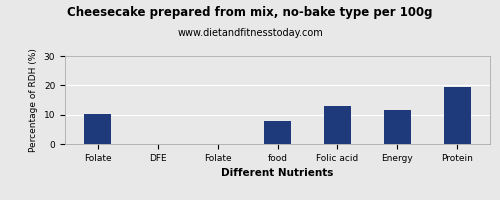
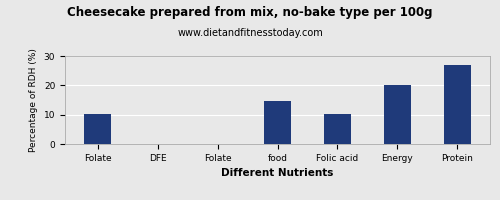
food: 8.0 -> 14.5
Folic acid: 13.0 -> 10.2
Energy: 11.5 -> 20.2
Protein: 19.5 -> 27.0
